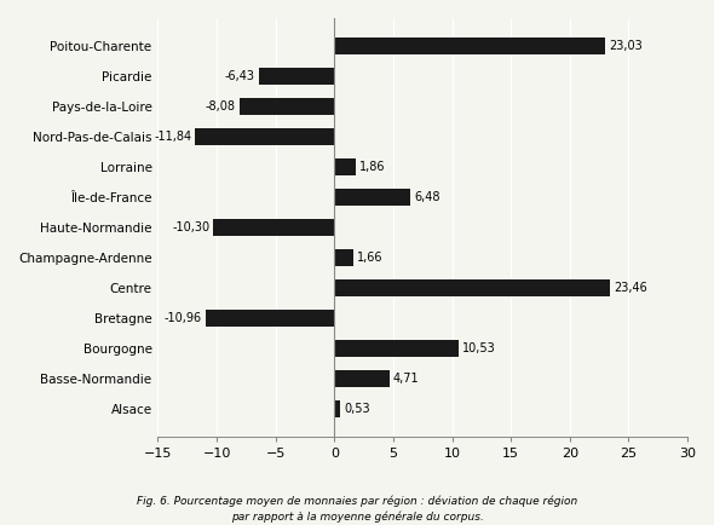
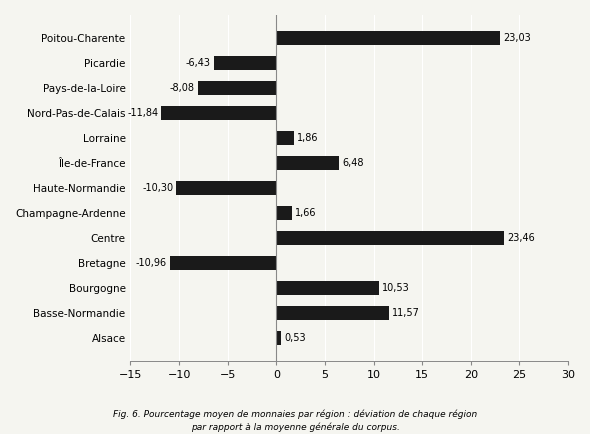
Basse-Normandie: 4,71 -> 11,57
